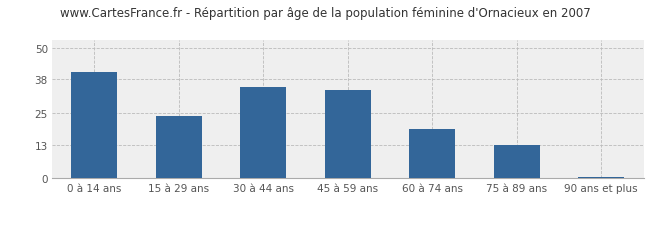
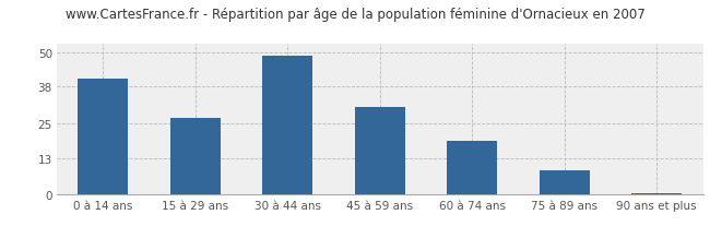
15 à 29 ans: 24.0 -> 27.0
30 à 44 ans: 35.0 -> 49.0
45 à 59 ans: 34.0 -> 31.0
75 à 89 ans: 13.0 -> 8.5
